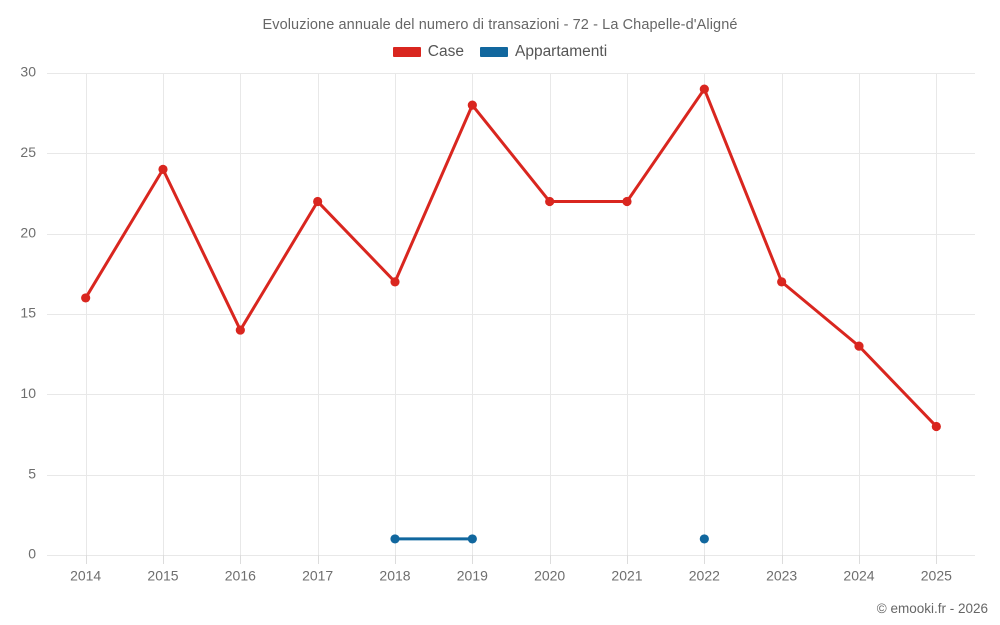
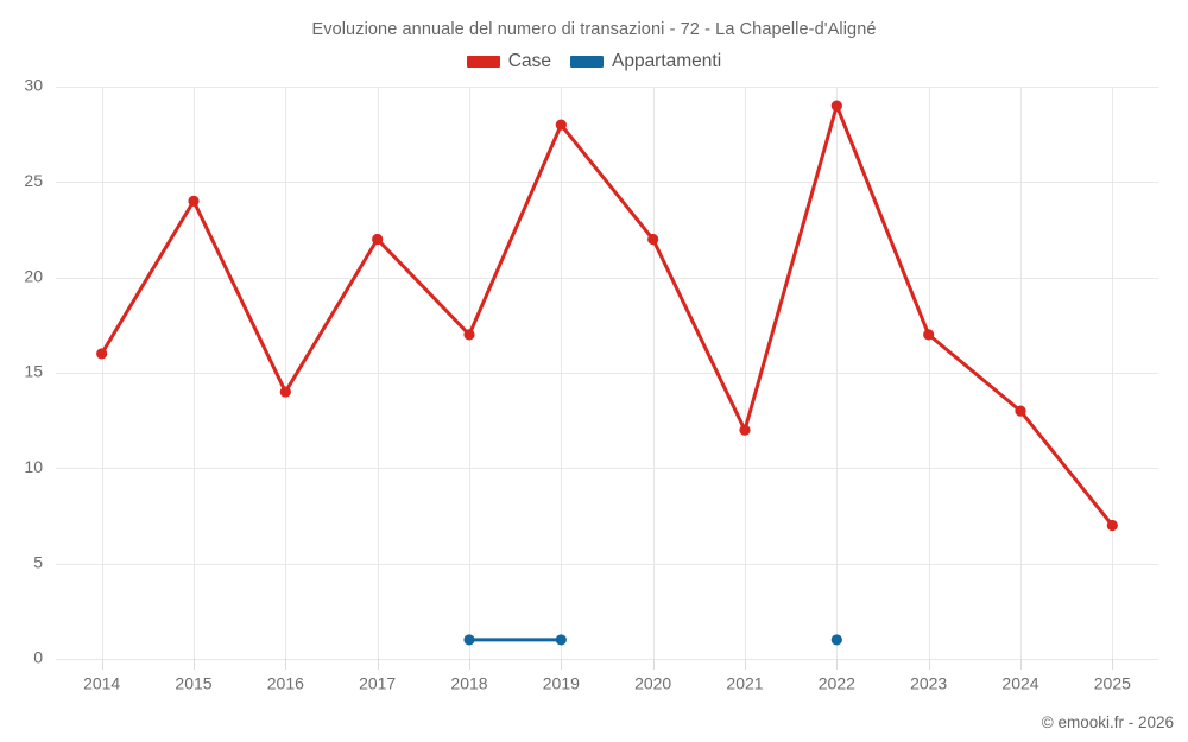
Case/2021: 22 -> 12
Case/2025: 8 -> 7
